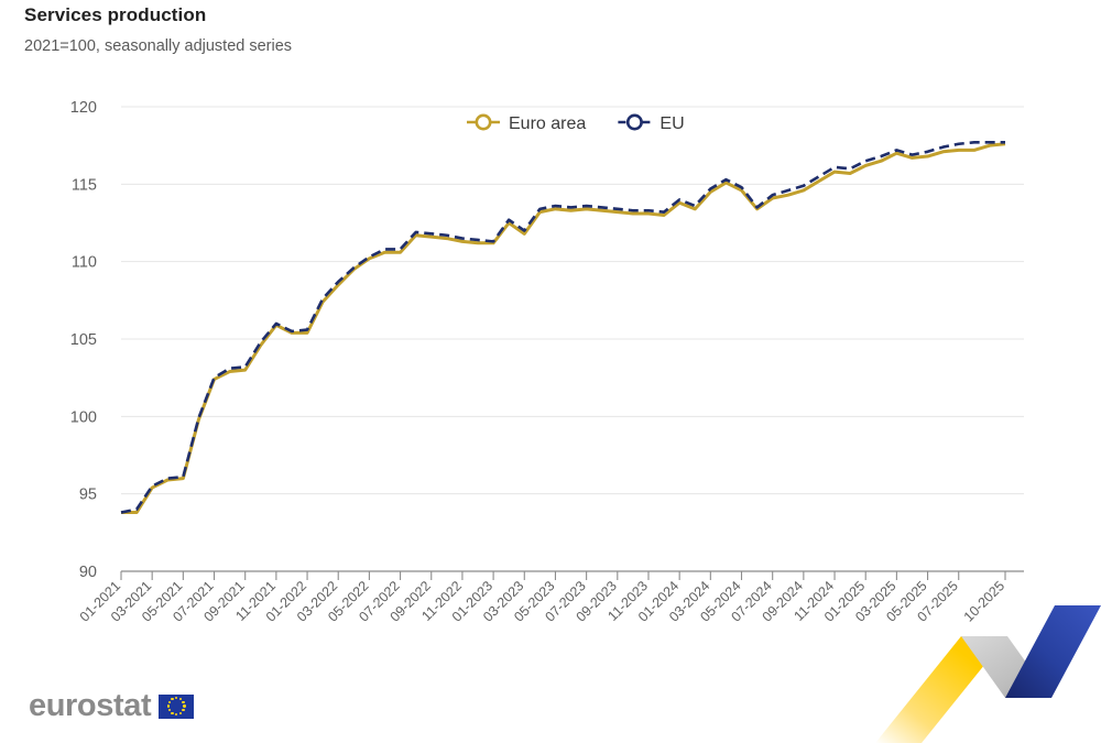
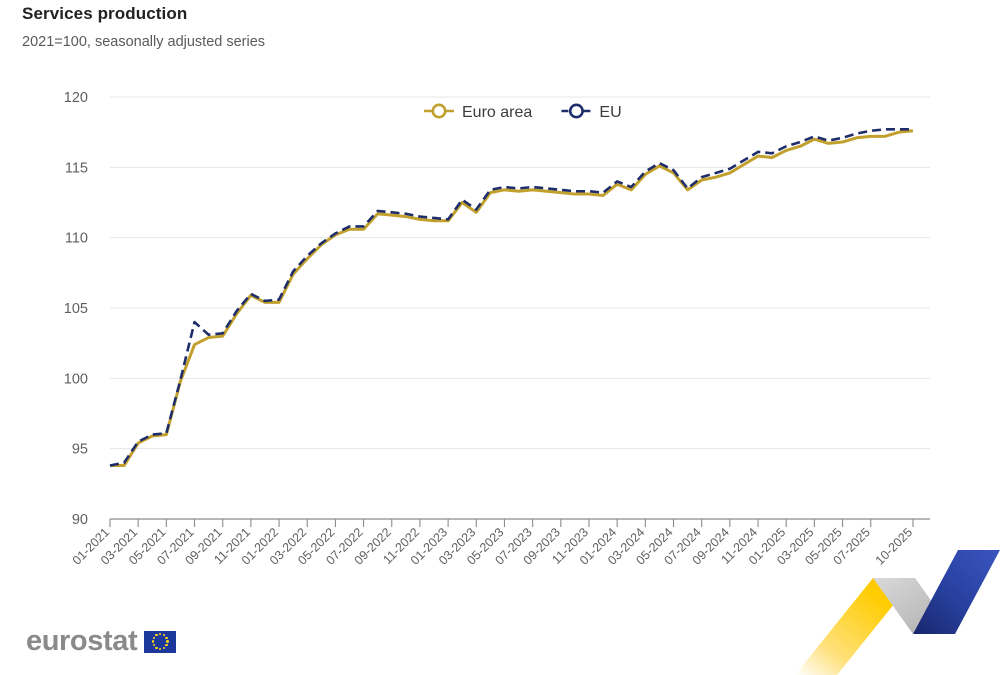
EU/07-2021: 102.5 -> 104.0
